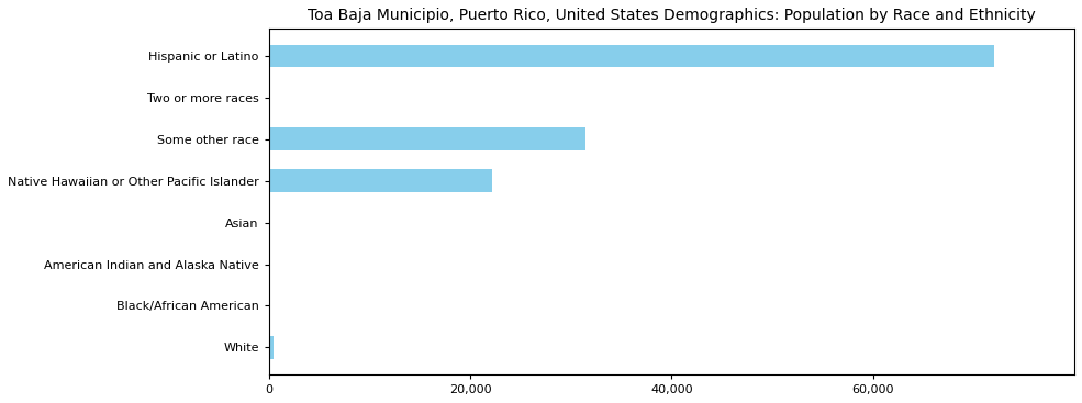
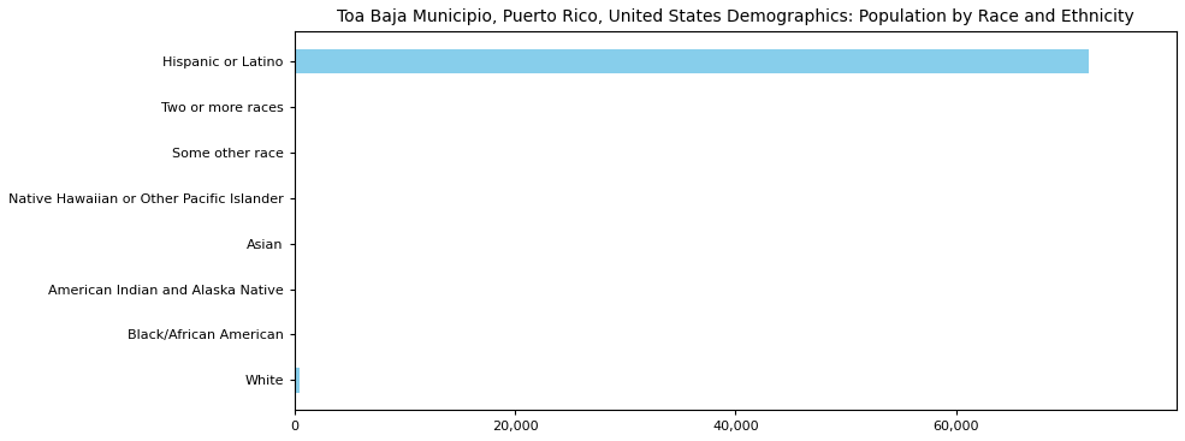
Some other race: 31,400 -> 0
Native Hawaiian or Other Pacific Islander: 22,200 -> 0
